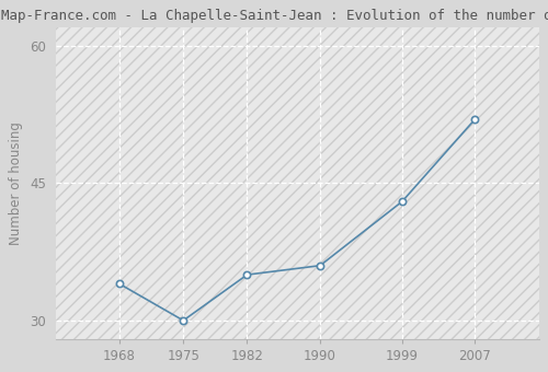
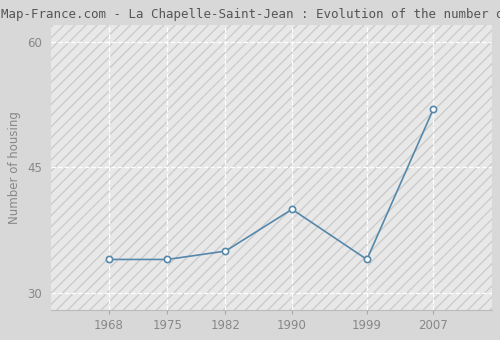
1975: 30 -> 34
1990: 36 -> 40
1999: 43 -> 34
